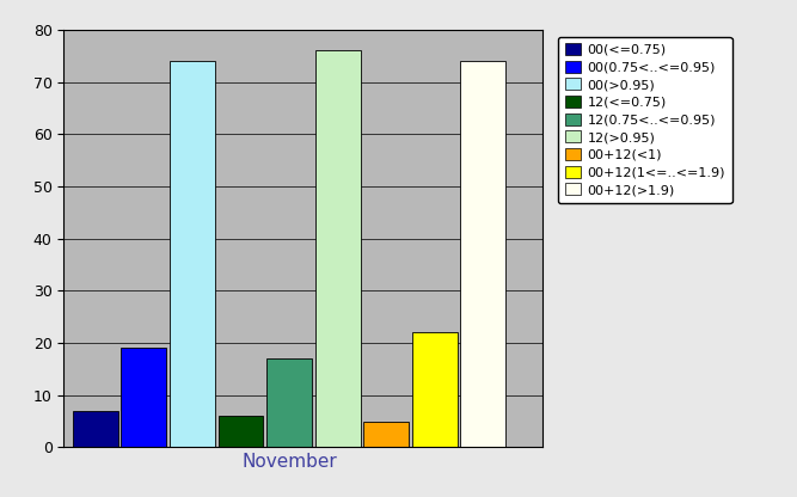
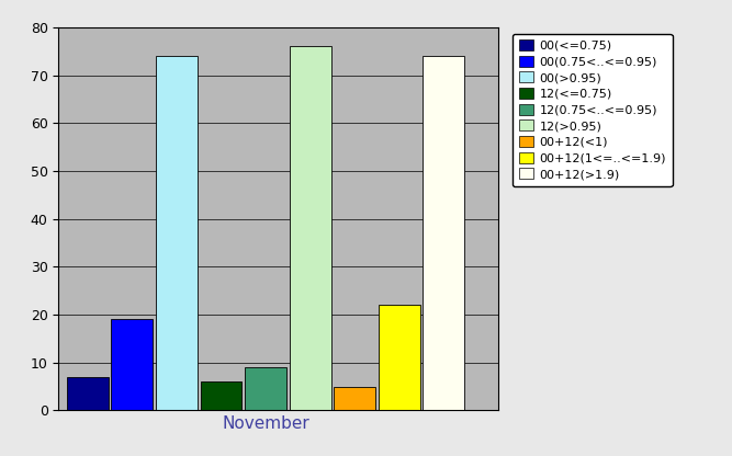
November: 17 -> 9
